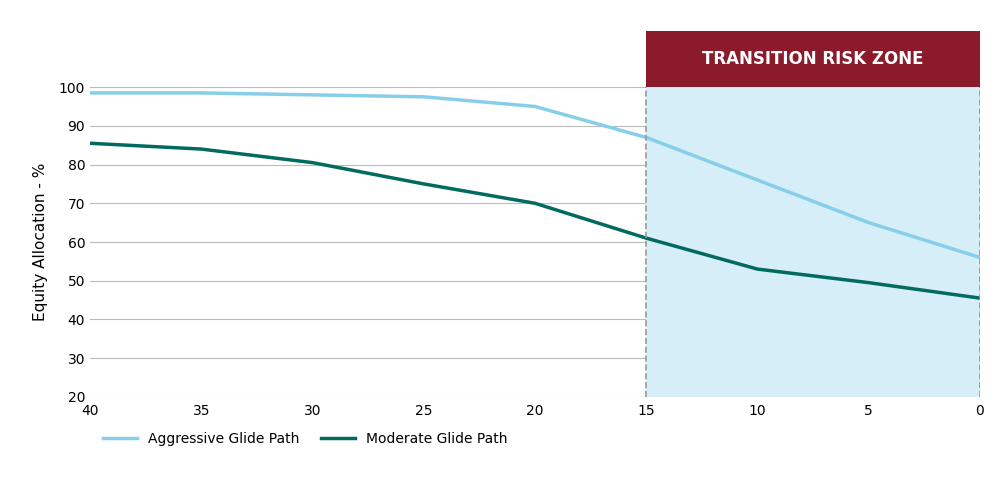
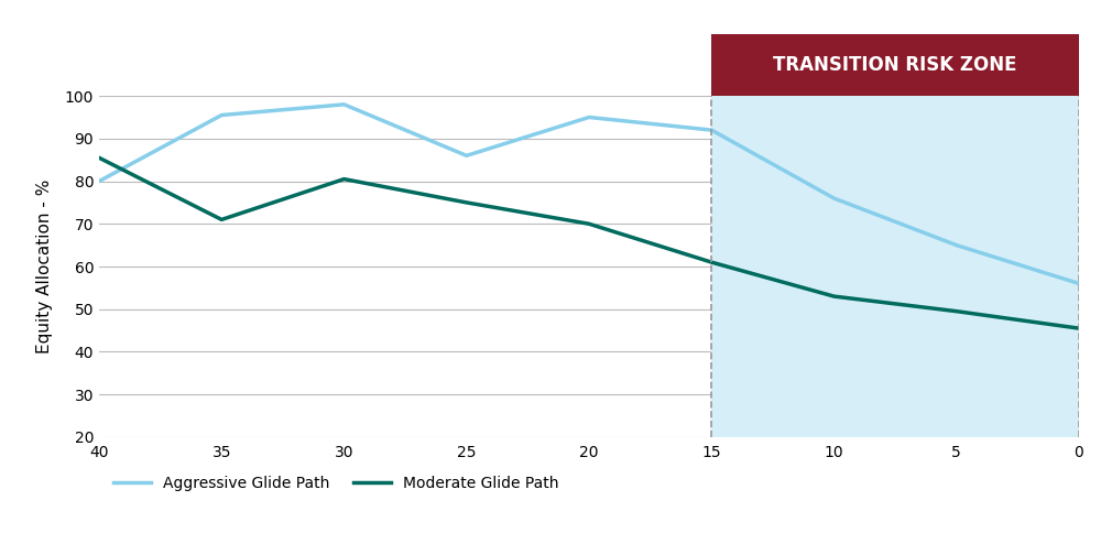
Aggressive Glide Path/40: 98.5 -> 80.0
Aggressive Glide Path/35: 98.5 -> 95.5
Moderate Glide Path/35: 84.0 -> 71.0
Aggressive Glide Path/25: 97.5 -> 86.0
Aggressive Glide Path/15: 87.0 -> 92.0
